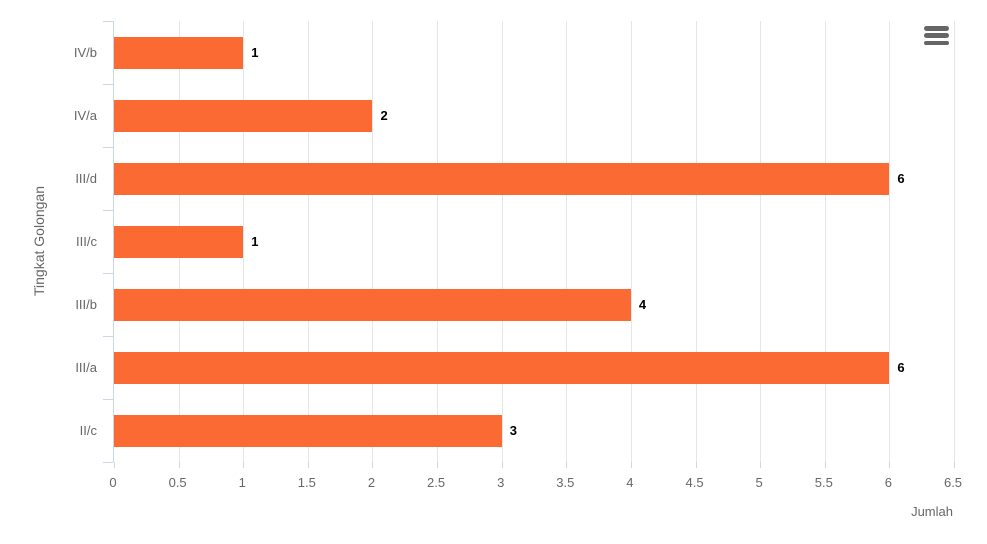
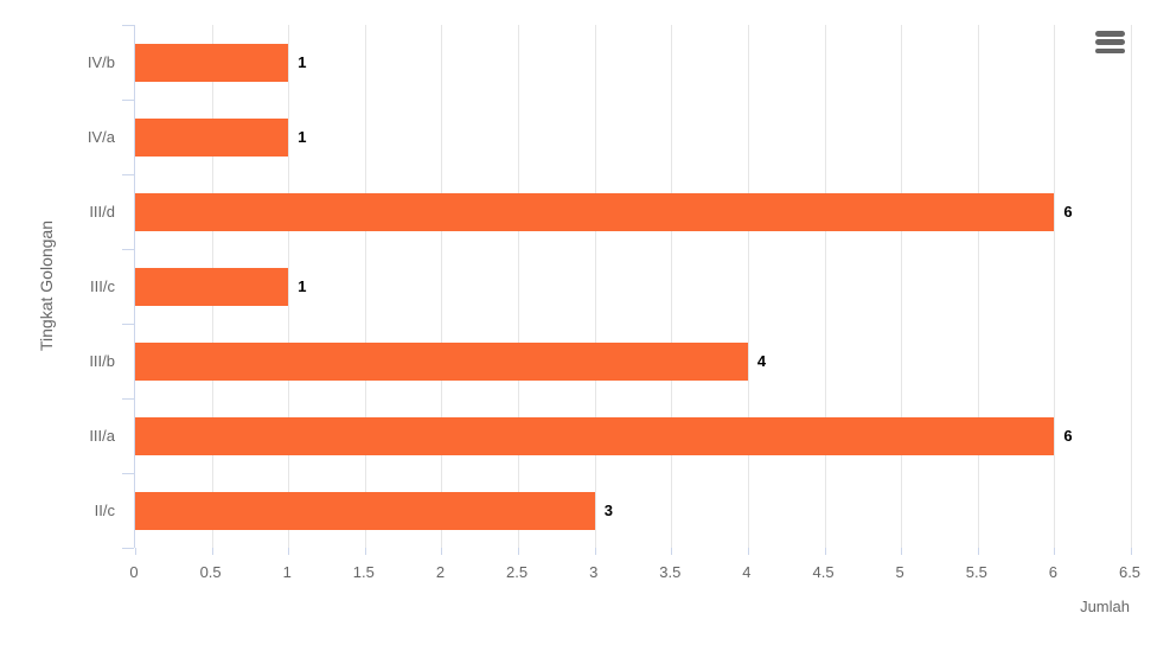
IV/a: 2 -> 1
